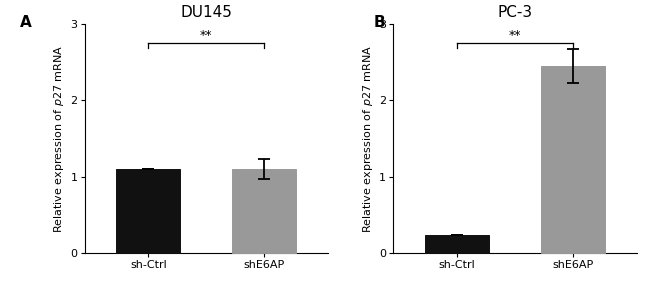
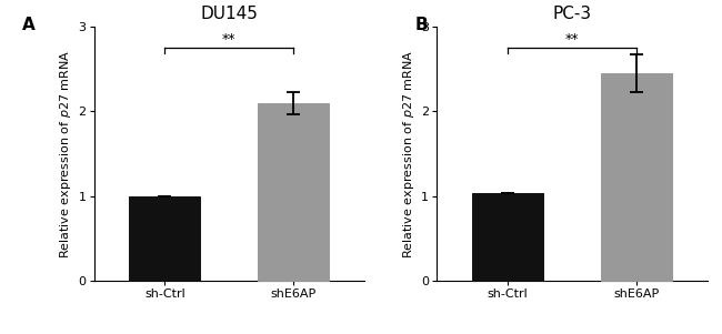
DU145/sh-Ctrl: 1.1 -> 1.0
DU145/shE6AP: 1.1 -> 2.1
PC-3/sh-Ctrl: 0.24 -> 1.03
